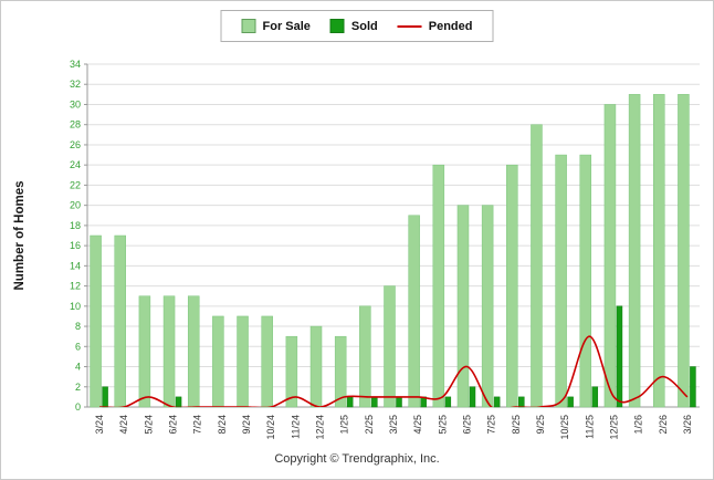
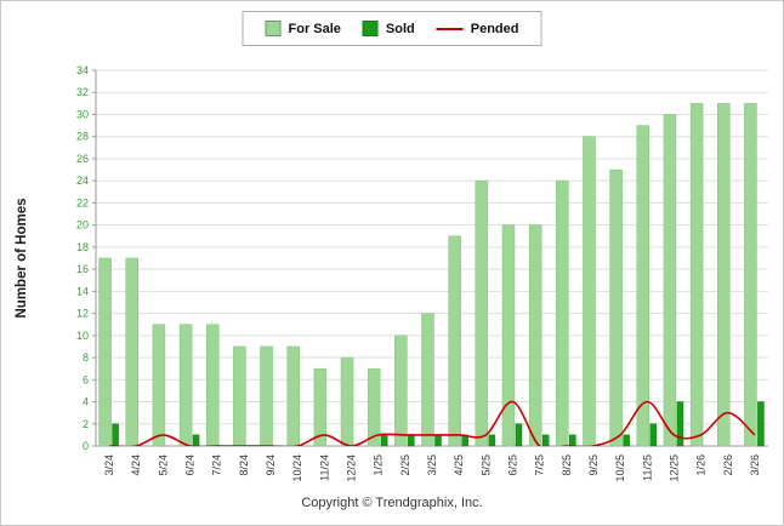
For Sale/11/25: 25 -> 29
Pended/11/25: 7 -> 4
Sold/12/25: 10 -> 4
